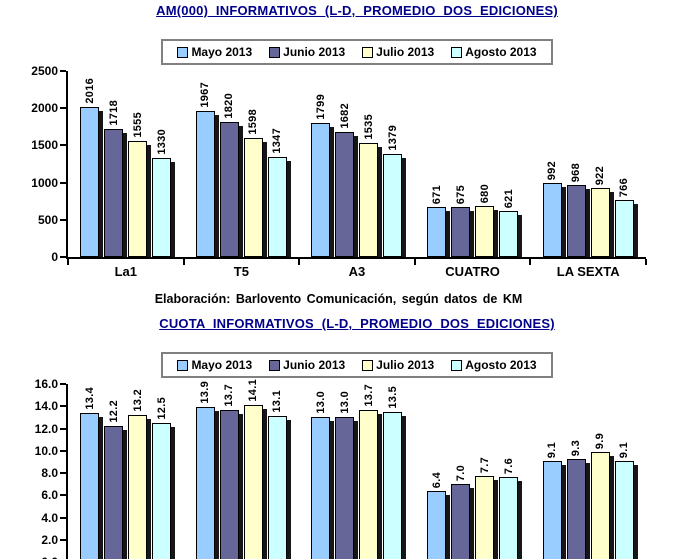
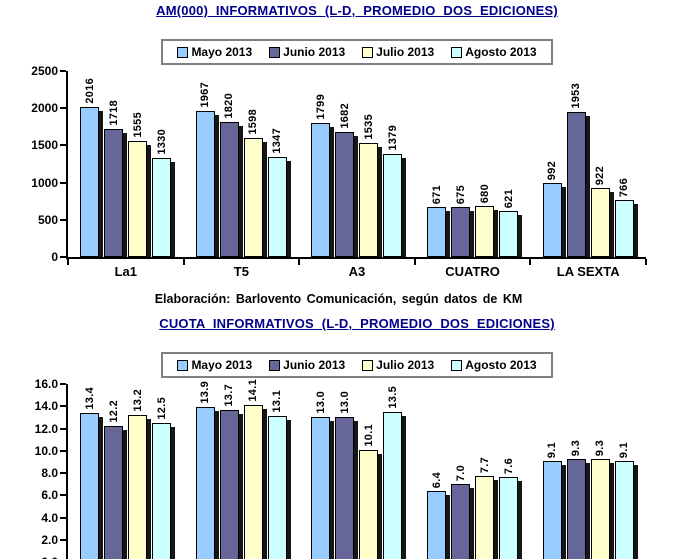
AM(000) INFORMATIVOS (L-D, PROMEDIO DOS EDICIONES)/Junio 2013/LA SEXTA: 968 -> 1953
CUOTA INFORMATIVOS (L-D, PROMEDIO DOS EDICIONES)/Julio 2013/A3: 13.7 -> 10.1
CUOTA INFORMATIVOS (L-D, PROMEDIO DOS EDICIONES)/Julio 2013/LA SEXTA: 9.9 -> 9.3
